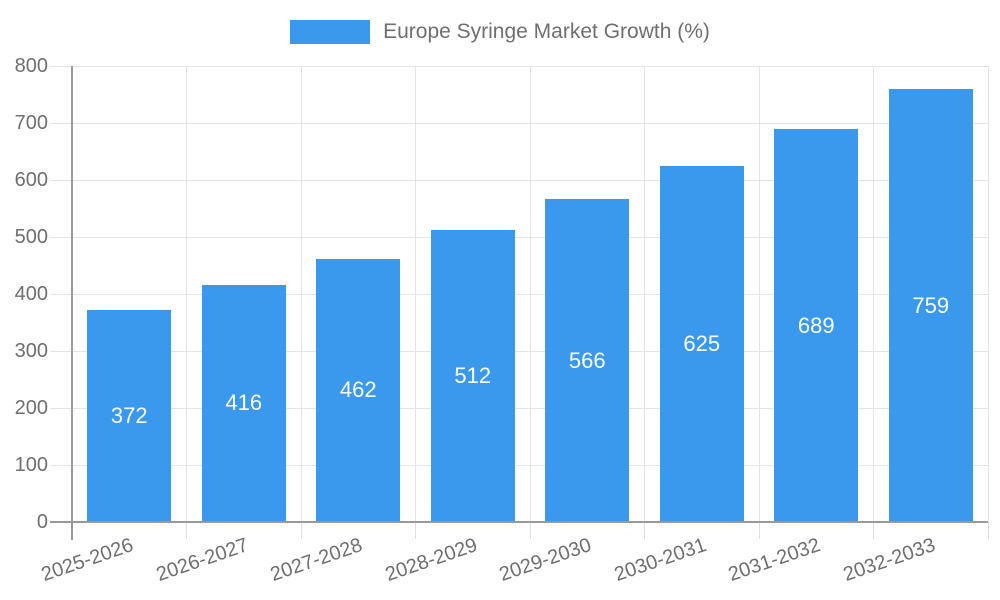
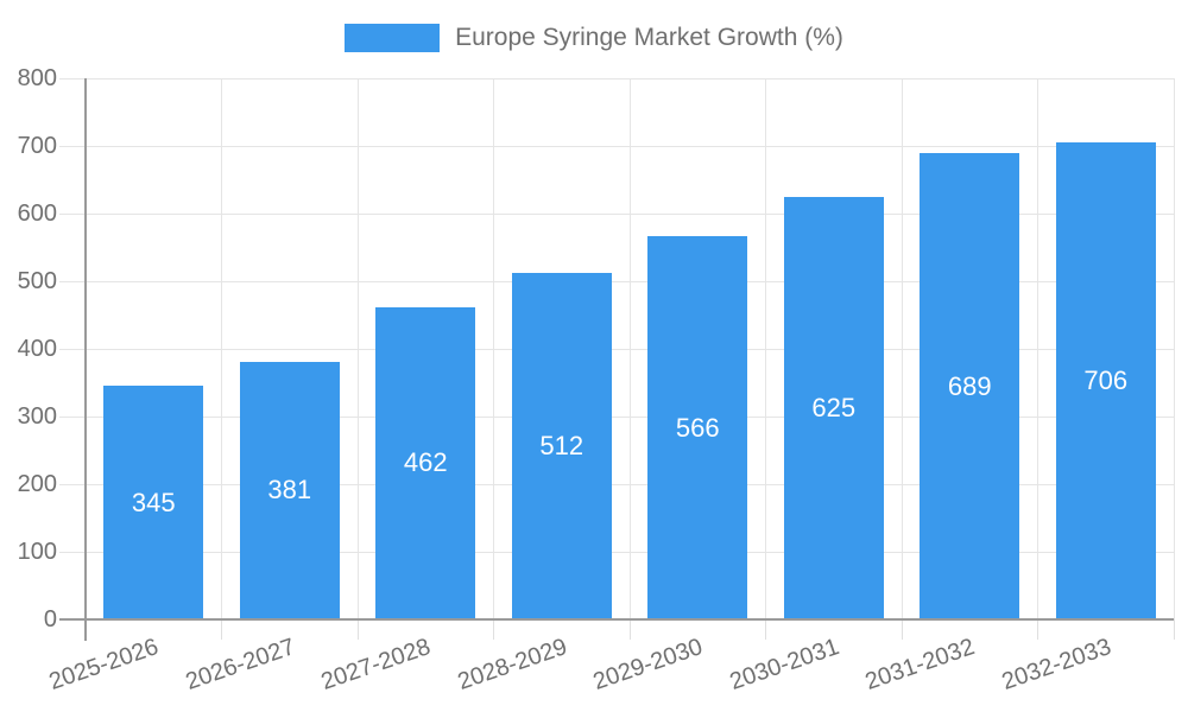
2025-2026: 372 -> 345
2026-2027: 416 -> 381
2032-2033: 759 -> 706
